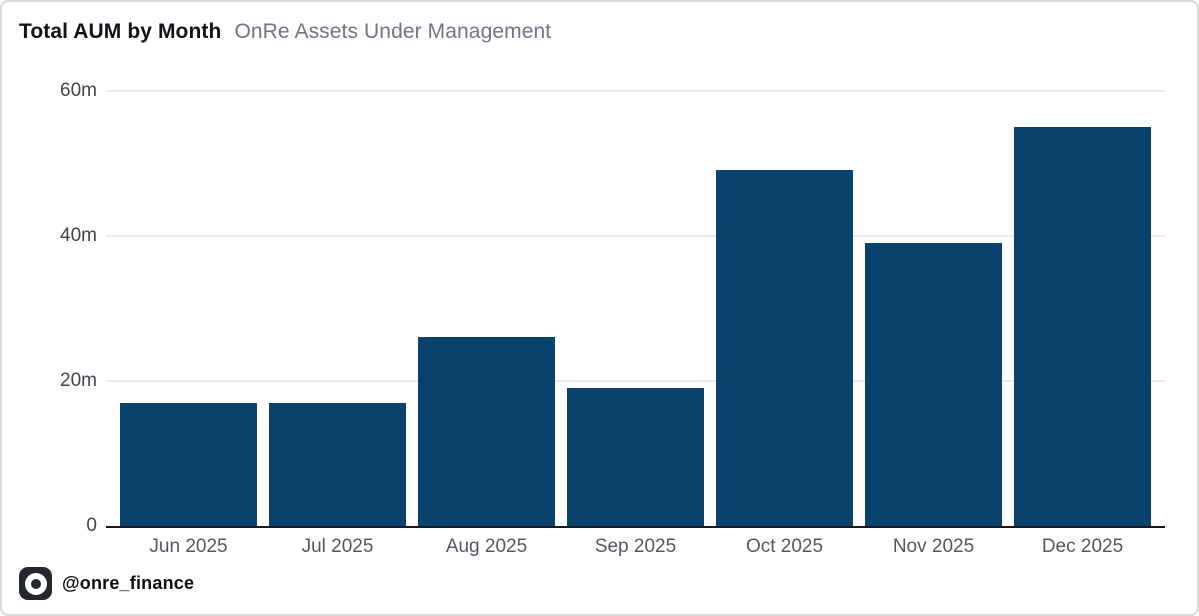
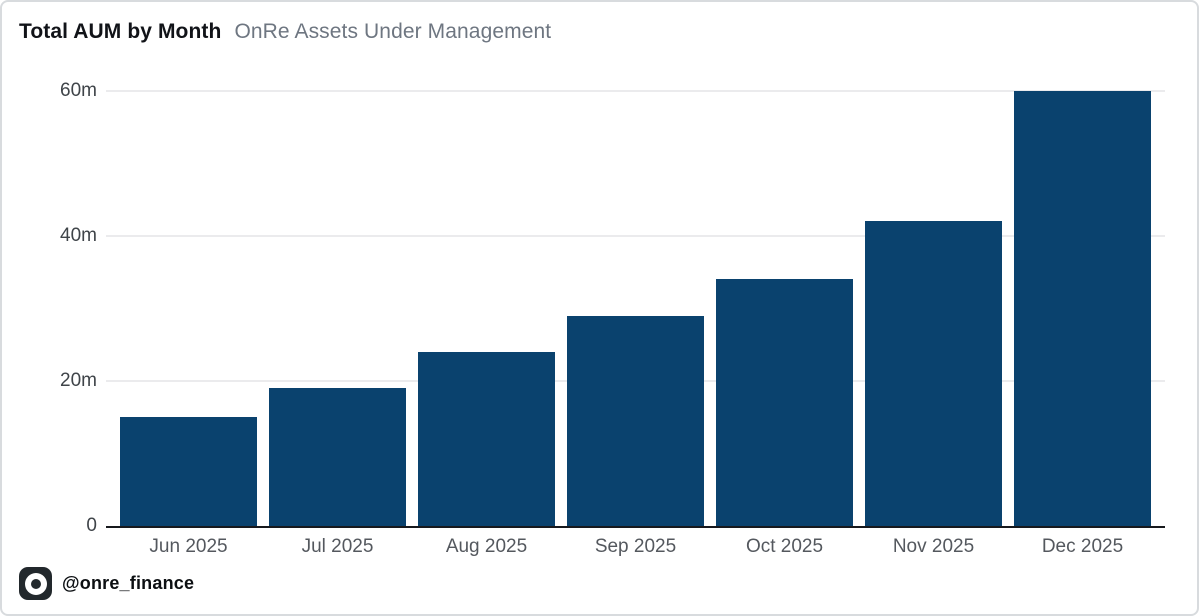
Jun 2025: 17m -> 15m
Jul 2025: 17m -> 19m
Aug 2025: 26m -> 24m
Sep 2025: 19m -> 29m
Oct 2025: 49m -> 34m
Nov 2025: 39m -> 42m
Dec 2025: 55m -> 60m
